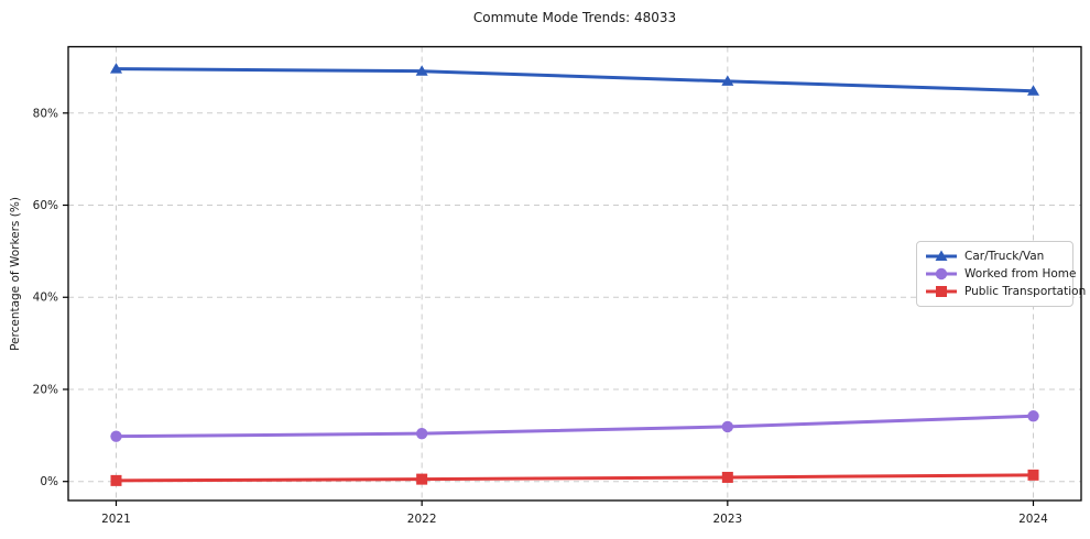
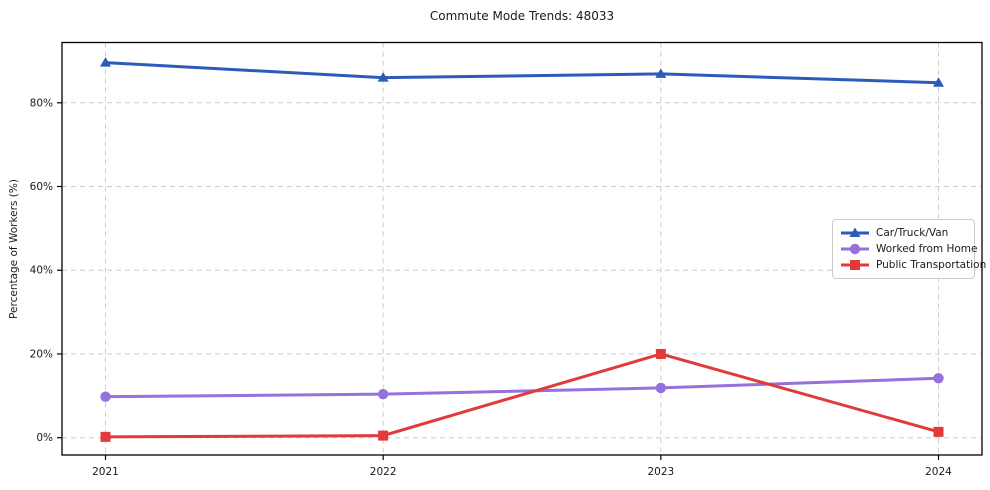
Car/Truck/Van/2022: 89% -> 86%
Public Transportation/2023: 1% -> 20%
